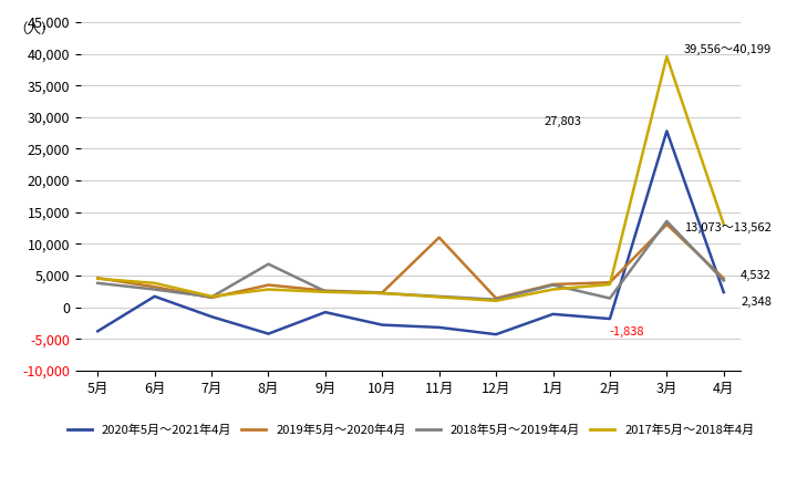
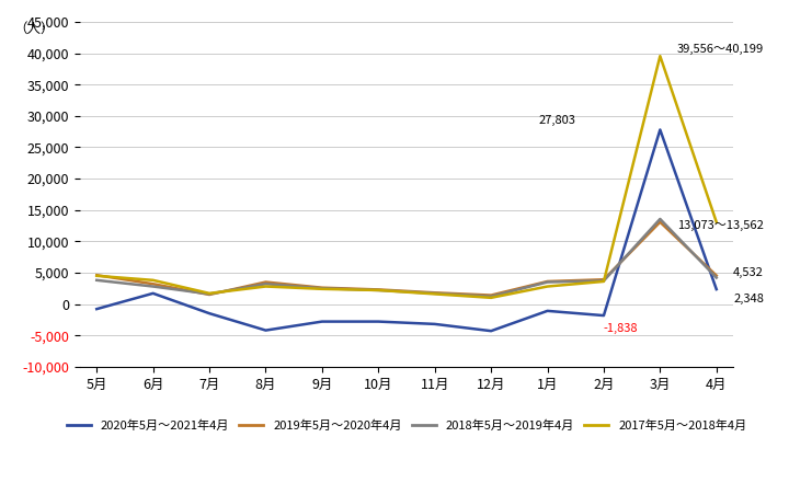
2020年5月～2021年4月/5月: -3,800 -> -800
2018年5月～2019年4月/8月: 6,800 -> 3,200
2020年5月～2021年4月/9月: -800 -> -2,800
2019年5月～2020年4月/11月: 11,000 -> 1,800
2018年5月～2019年4月/2月: 1,400 -> 3,700
